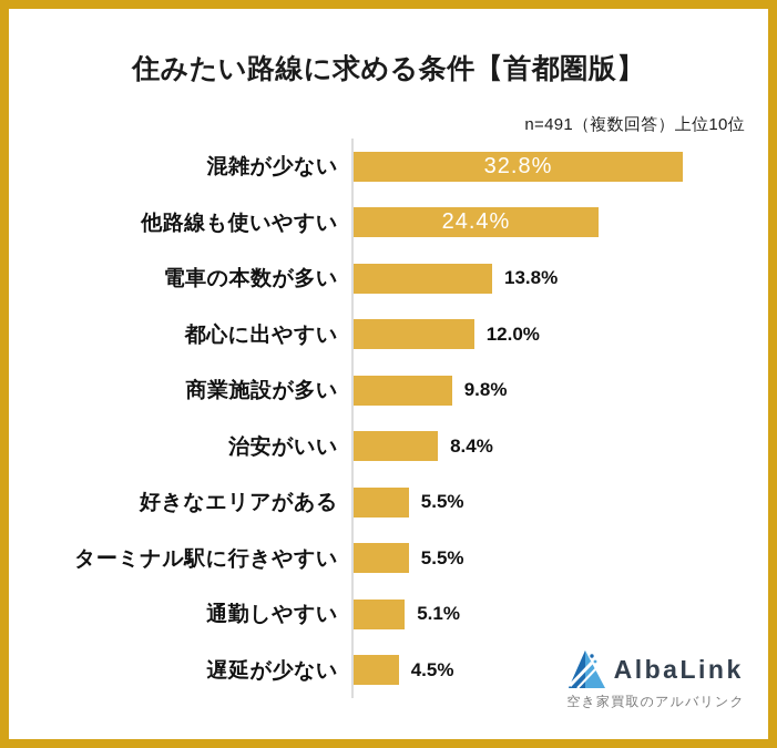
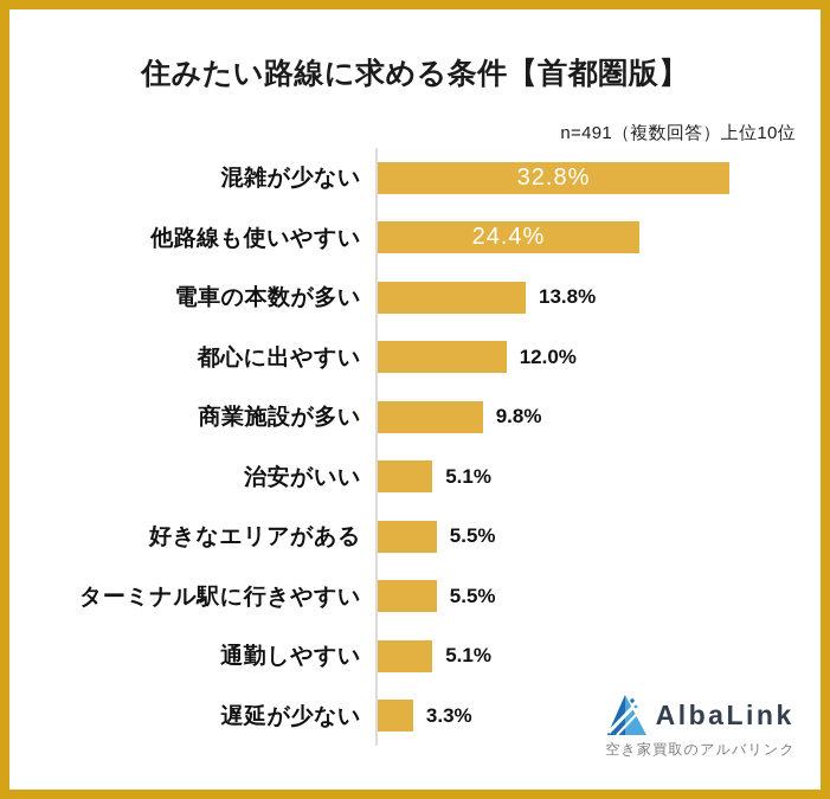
治安がいい: 8.4% -> 5.1%
遅延が少ない: 4.5% -> 3.3%
